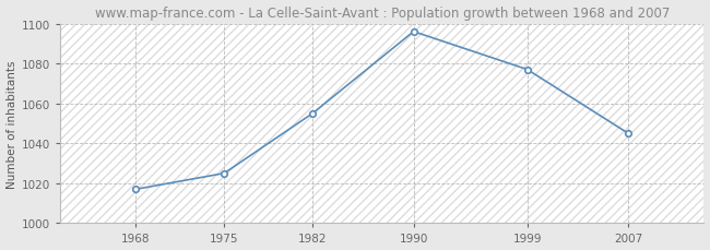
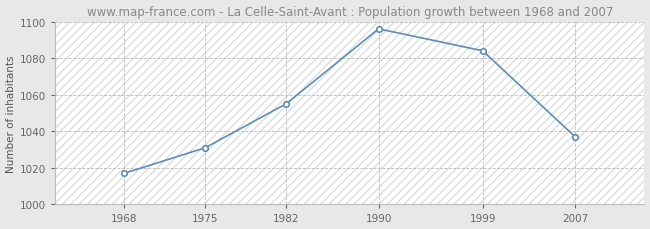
1975: 1025 -> 1031
1999: 1077 -> 1084
2007: 1045 -> 1037
